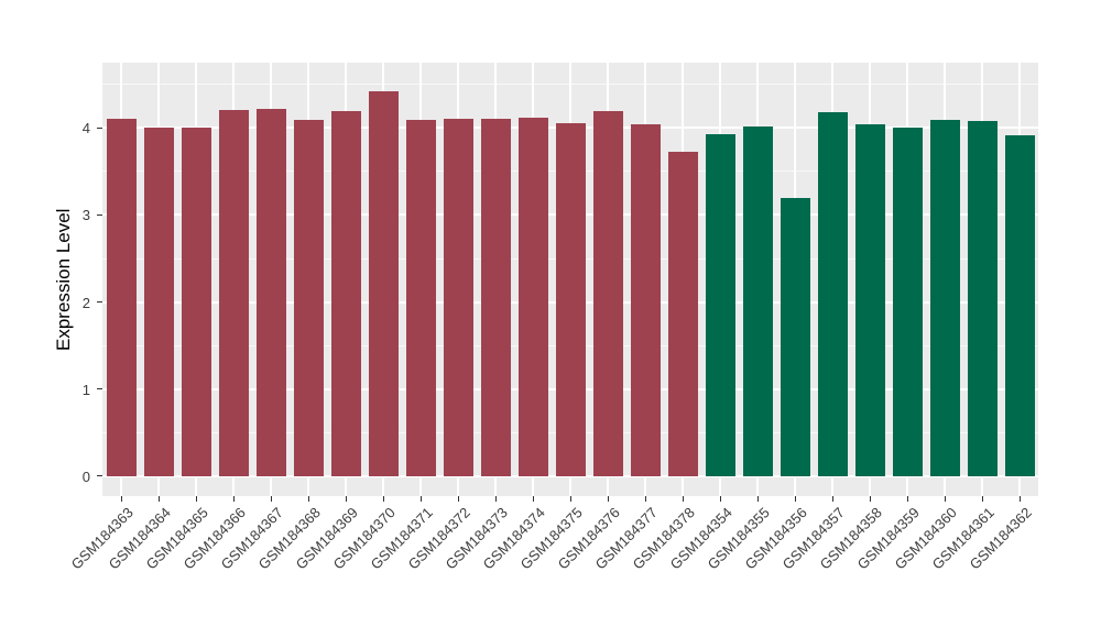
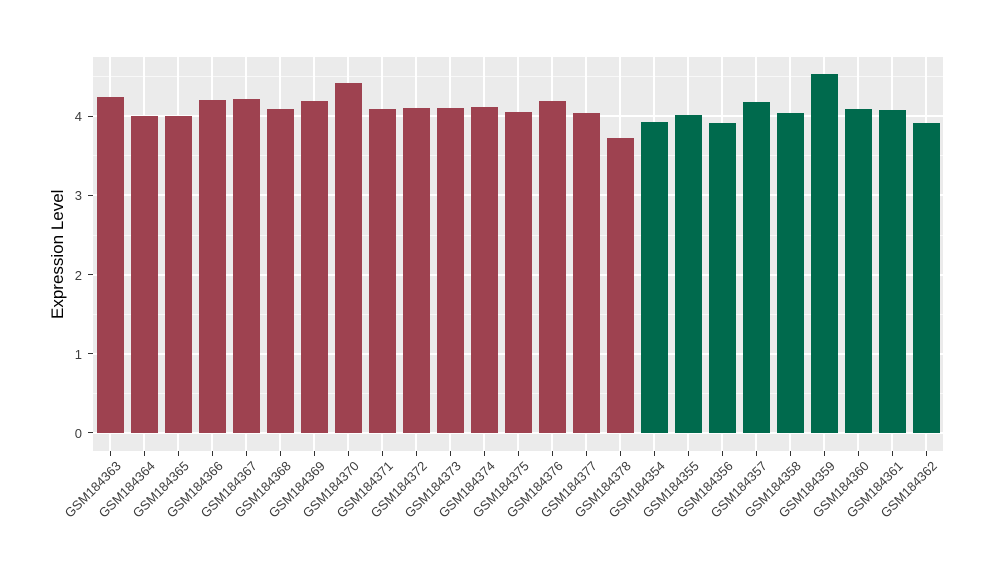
GSM184363: 4.1 -> 4.2
GSM184356: 3.2 -> 3.9
GSM184359: 4.0 -> 4.5
